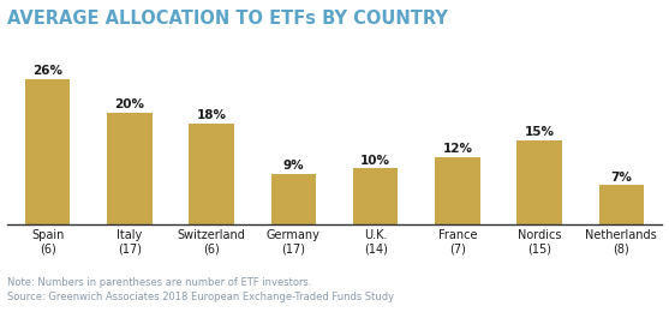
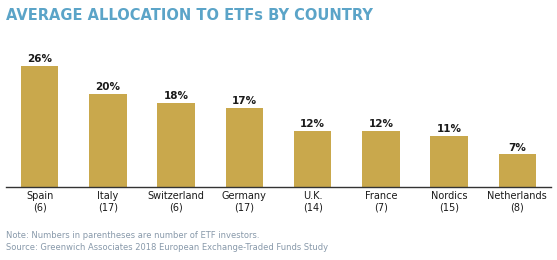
Germany (17): 9% -> 17%
U.K. (14): 10% -> 12%
Nordics (15): 15% -> 11%
